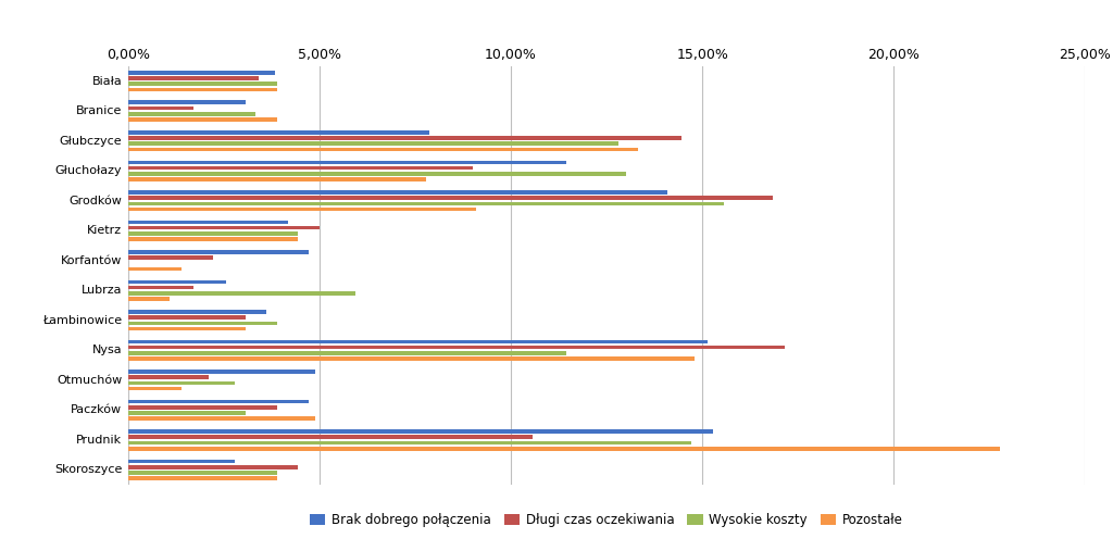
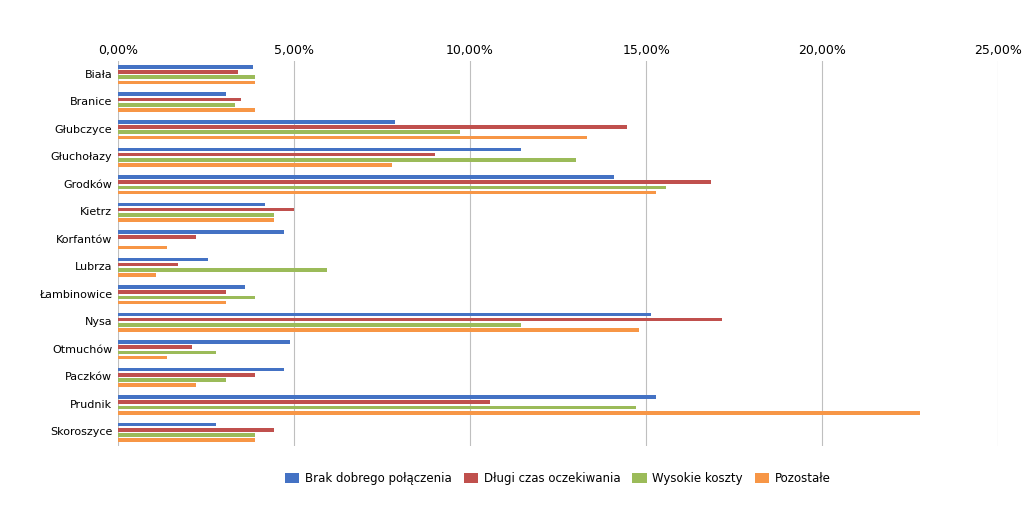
Długi czas oczekiwania/Branice: 1,70% -> 3,50%
Wysokie koszty/Głubczyce: 12,80% -> 9,72%
Pozostałe/Grodków: 9,10% -> 15,28%
Pozostałe/Paczków: 4,90% -> 2,22%
